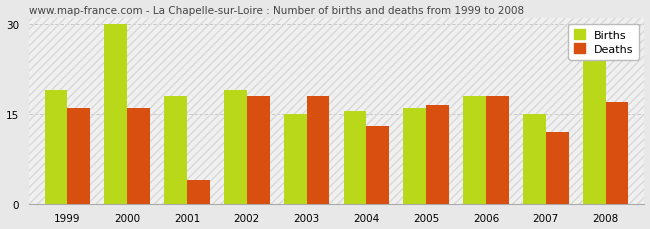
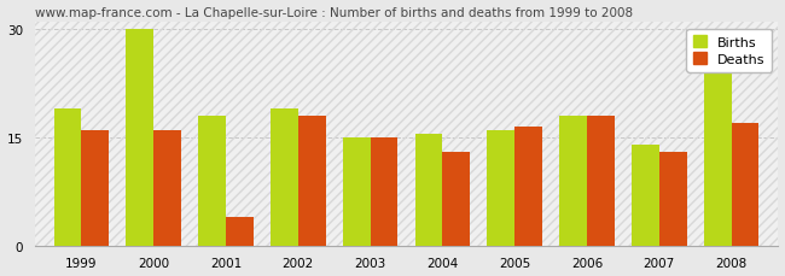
Deaths/2003: 18.0 -> 15.0
Births/2007: 15.0 -> 14.0
Deaths/2007: 12.0 -> 13.0
